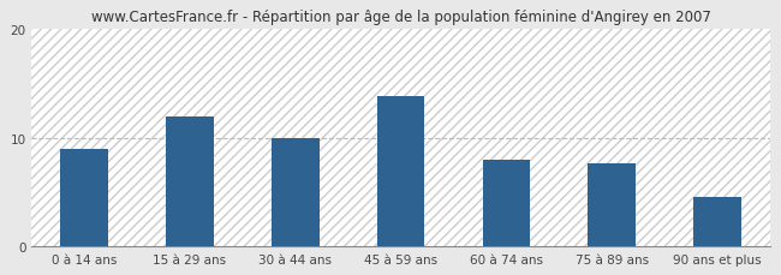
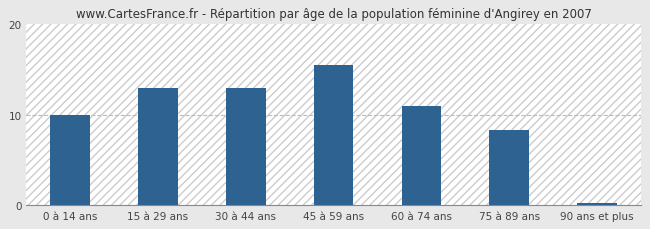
0 à 14 ans: 9.0 -> 10.0
15 à 29 ans: 12.0 -> 13.0
30 à 44 ans: 10.0 -> 13.0
45 à 59 ans: 13.8 -> 15.5
60 à 74 ans: 8.0 -> 11.0
75 à 89 ans: 7.6 -> 8.3
90 ans et plus: 4.6 -> 0.2
